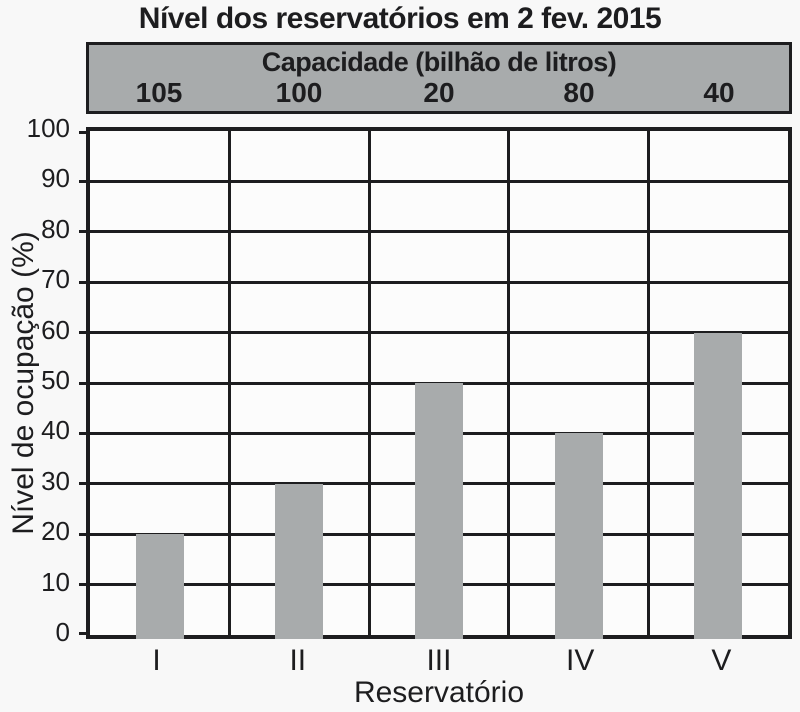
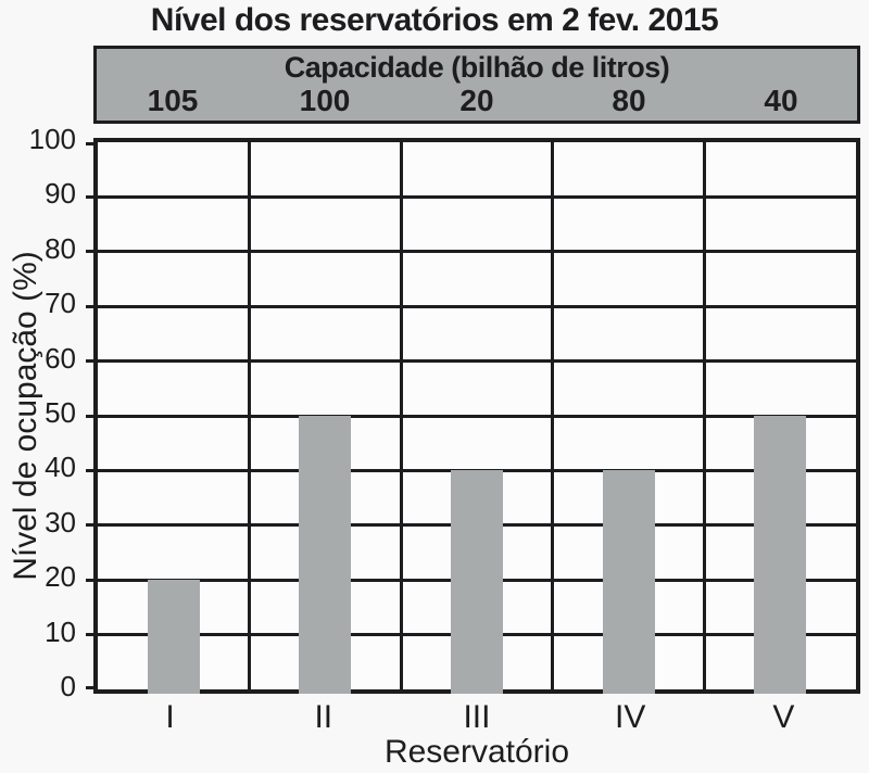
II: 30 -> 50
III: 50 -> 40
V: 60 -> 50
